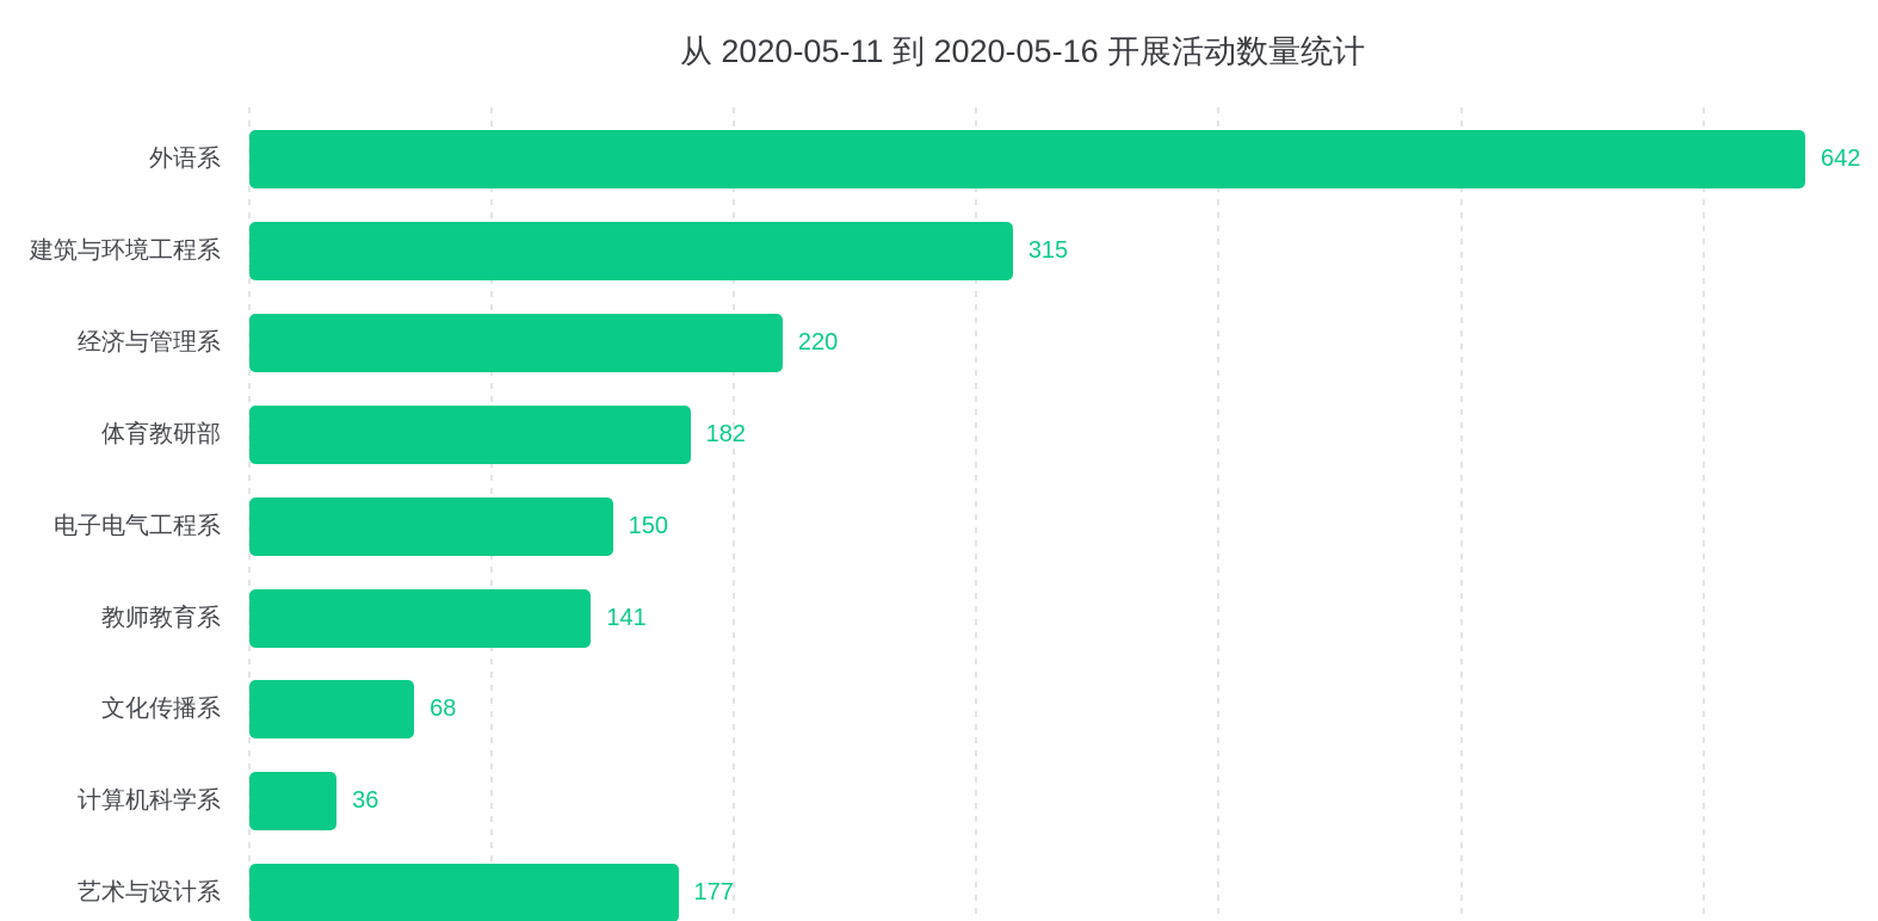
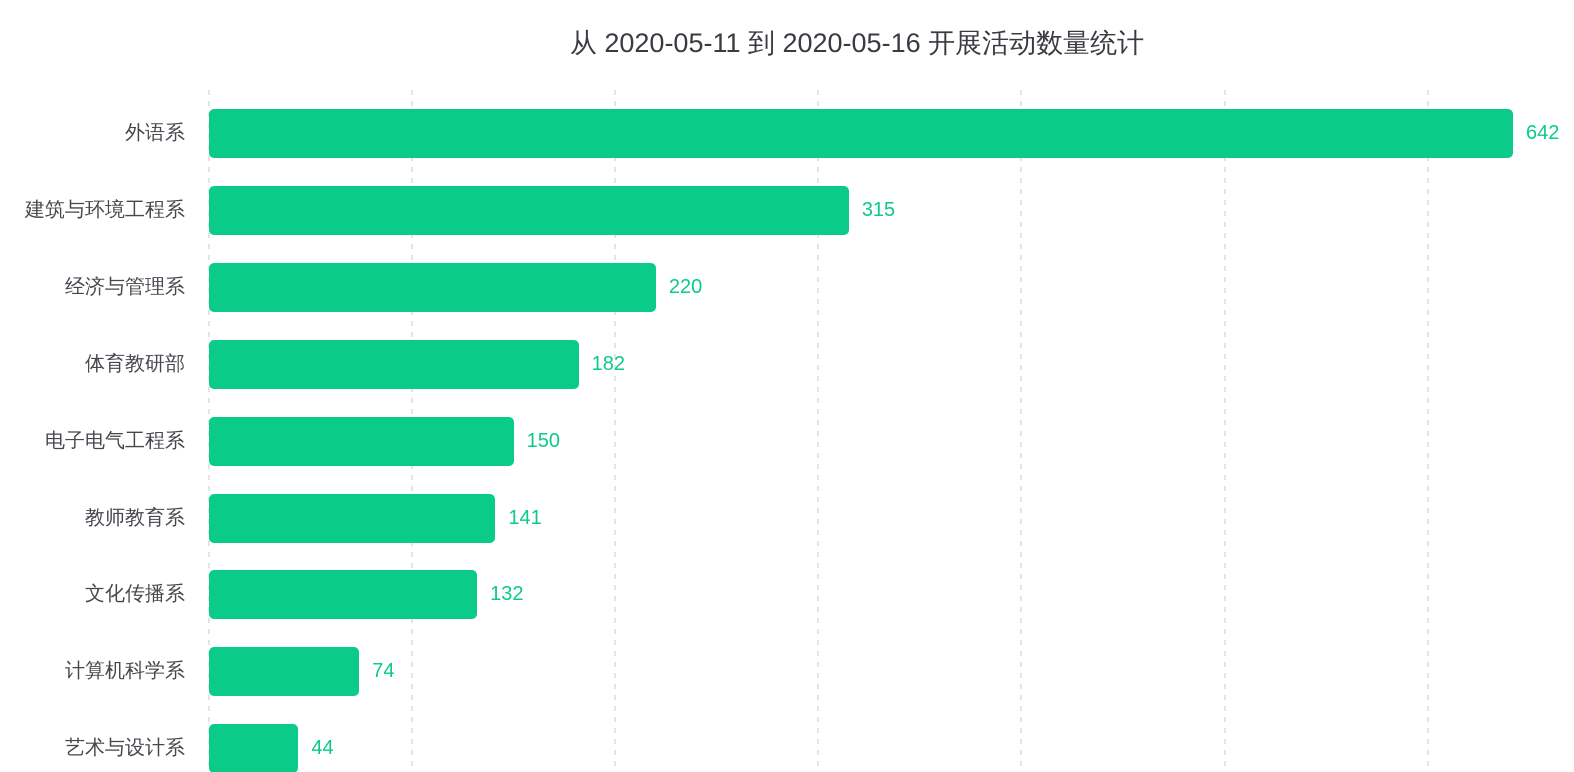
文化传播系: 68 -> 132
计算机科学系: 36 -> 74
艺术与设计系: 177 -> 44
